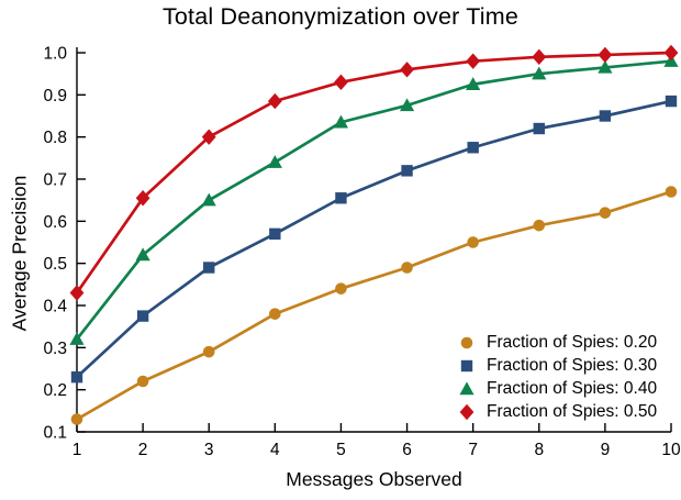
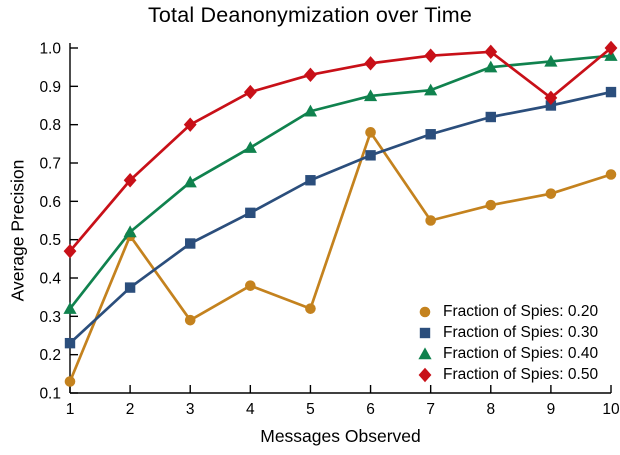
Fraction of Spies: 0.50/1: 0.43 -> 0.47
Fraction of Spies: 0.20/2: 0.22 -> 0.51
Fraction of Spies: 0.20/5: 0.44 -> 0.32
Fraction of Spies: 0.20/6: 0.49 -> 0.78
Fraction of Spies: 0.40/7: 0.93 -> 0.89
Fraction of Spies: 0.50/9: 0.99 -> 0.87
